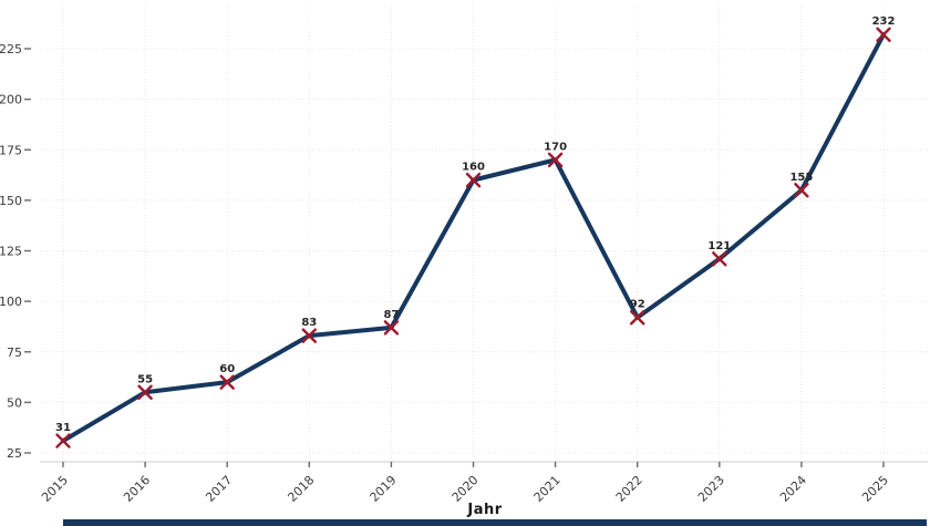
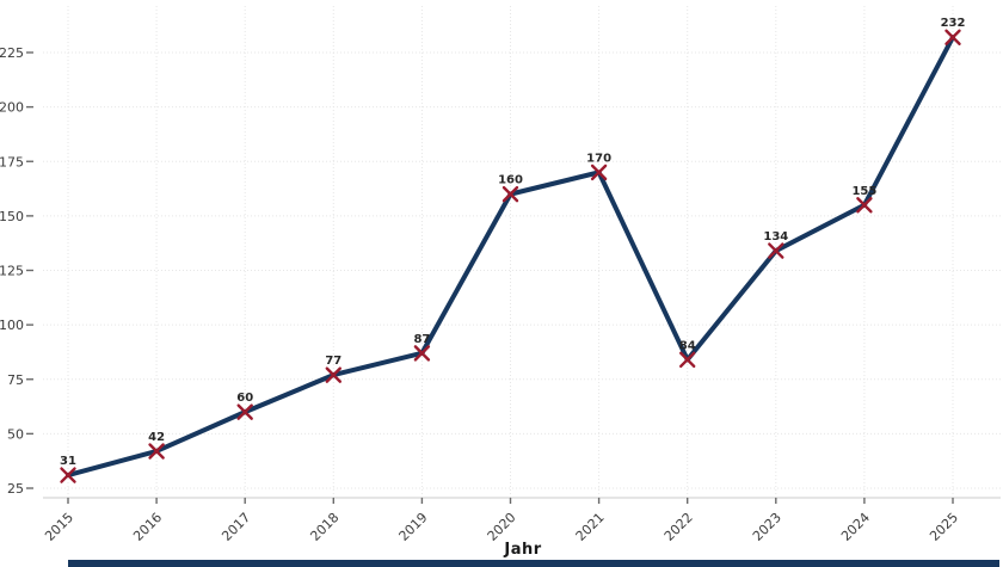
2016: 55 -> 42
2018: 83 -> 77
2022: 92 -> 84
2023: 121 -> 134
